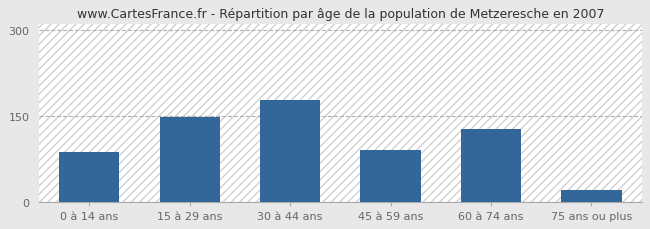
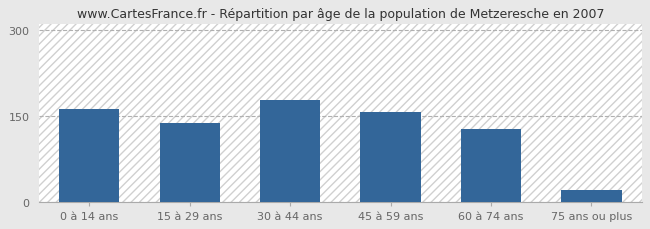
0 à 14 ans: 86 -> 162
15 à 29 ans: 148 -> 137
45 à 59 ans: 90 -> 157
